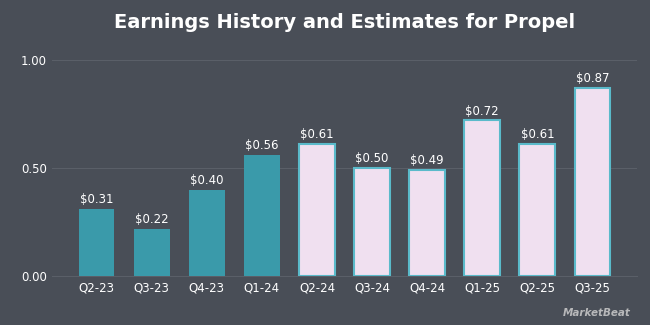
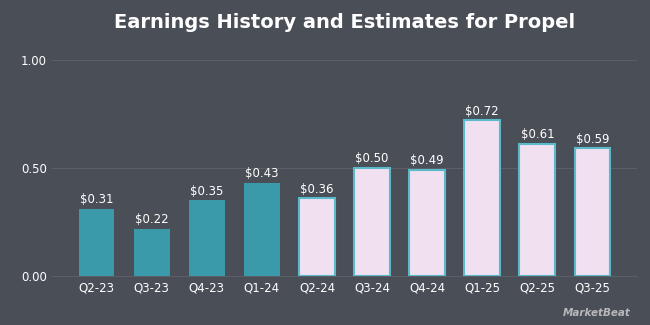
Q4-23: $0.40 -> $0.35
Q1-24: $0.56 -> $0.43
Q2-24: $0.61 -> $0.36
Q3-25: $0.87 -> $0.59
